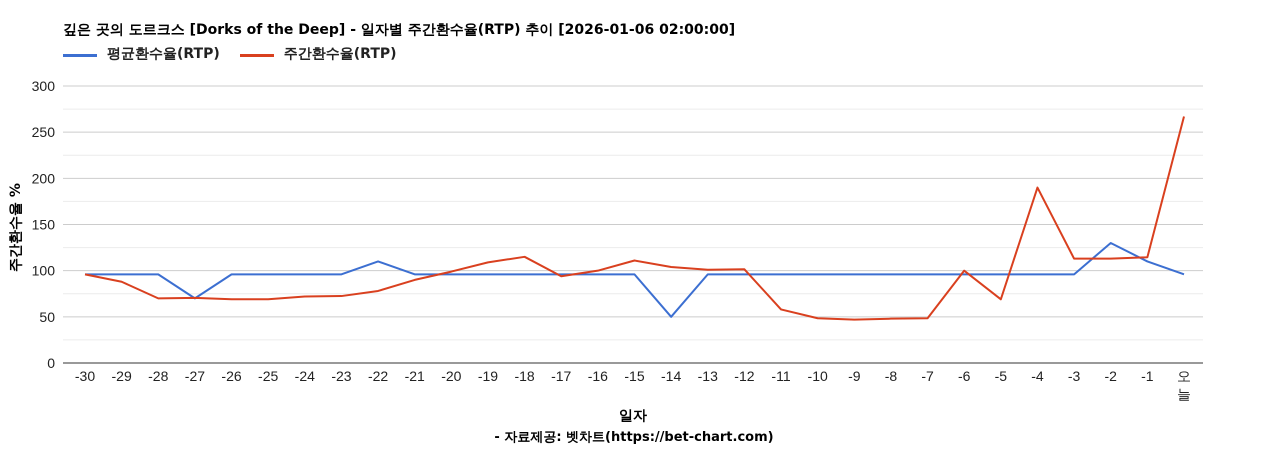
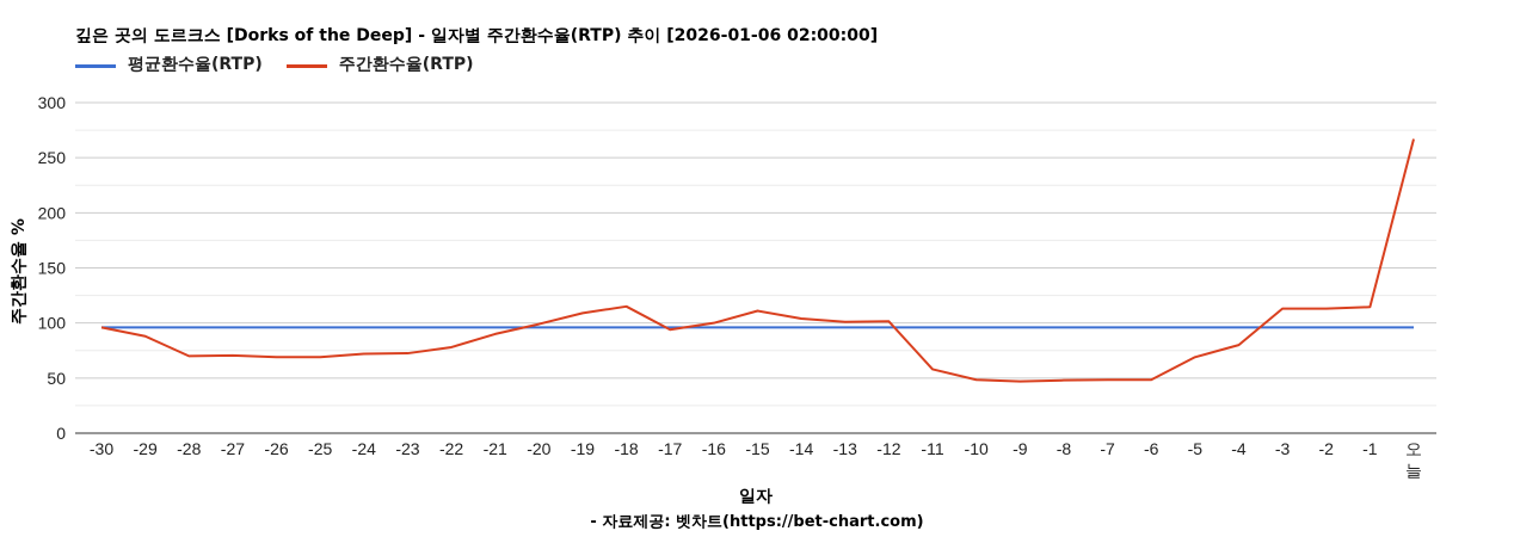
평균환수율(RTP)/-27: 70 -> 100
평균환수율(RTP)/-22: 110 -> 100
평균환수율(RTP)/-14: 50 -> 100
주간환수율(RTP)/-6: 100 -> 50
주간환수율(RTP)/-4: 190 -> 80
평균환수율(RTP)/-2: 130 -> 100
평균환수율(RTP)/-1: 110 -> 100
